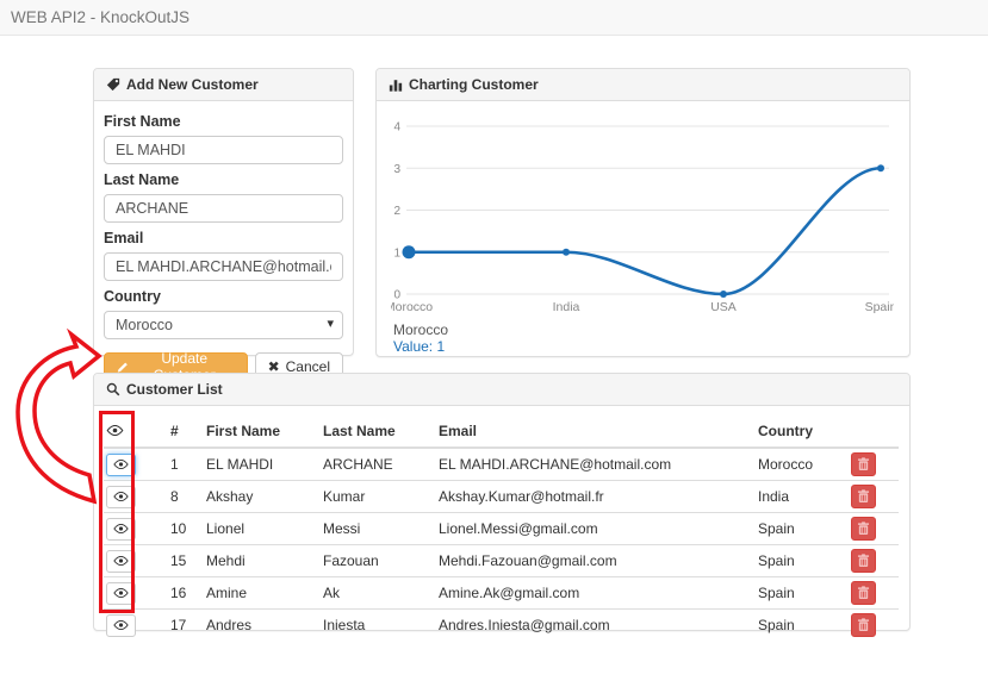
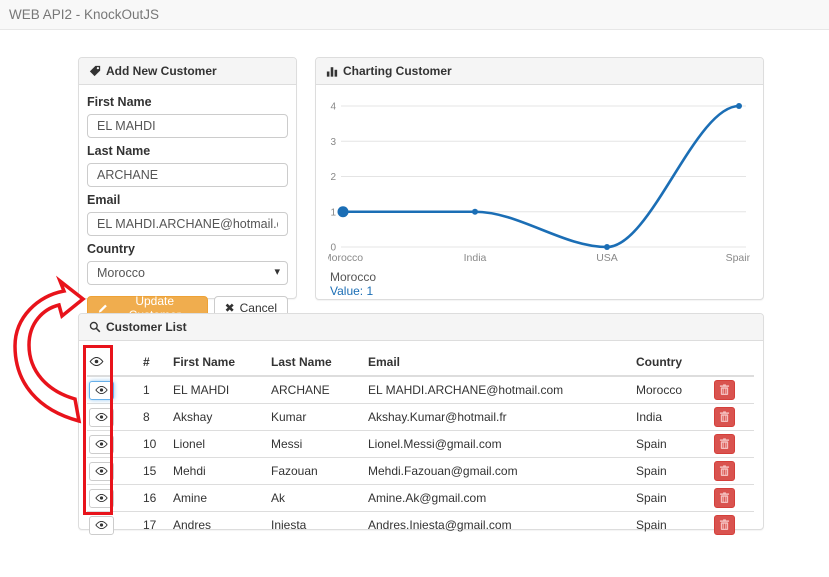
Spain: 3 -> 4
